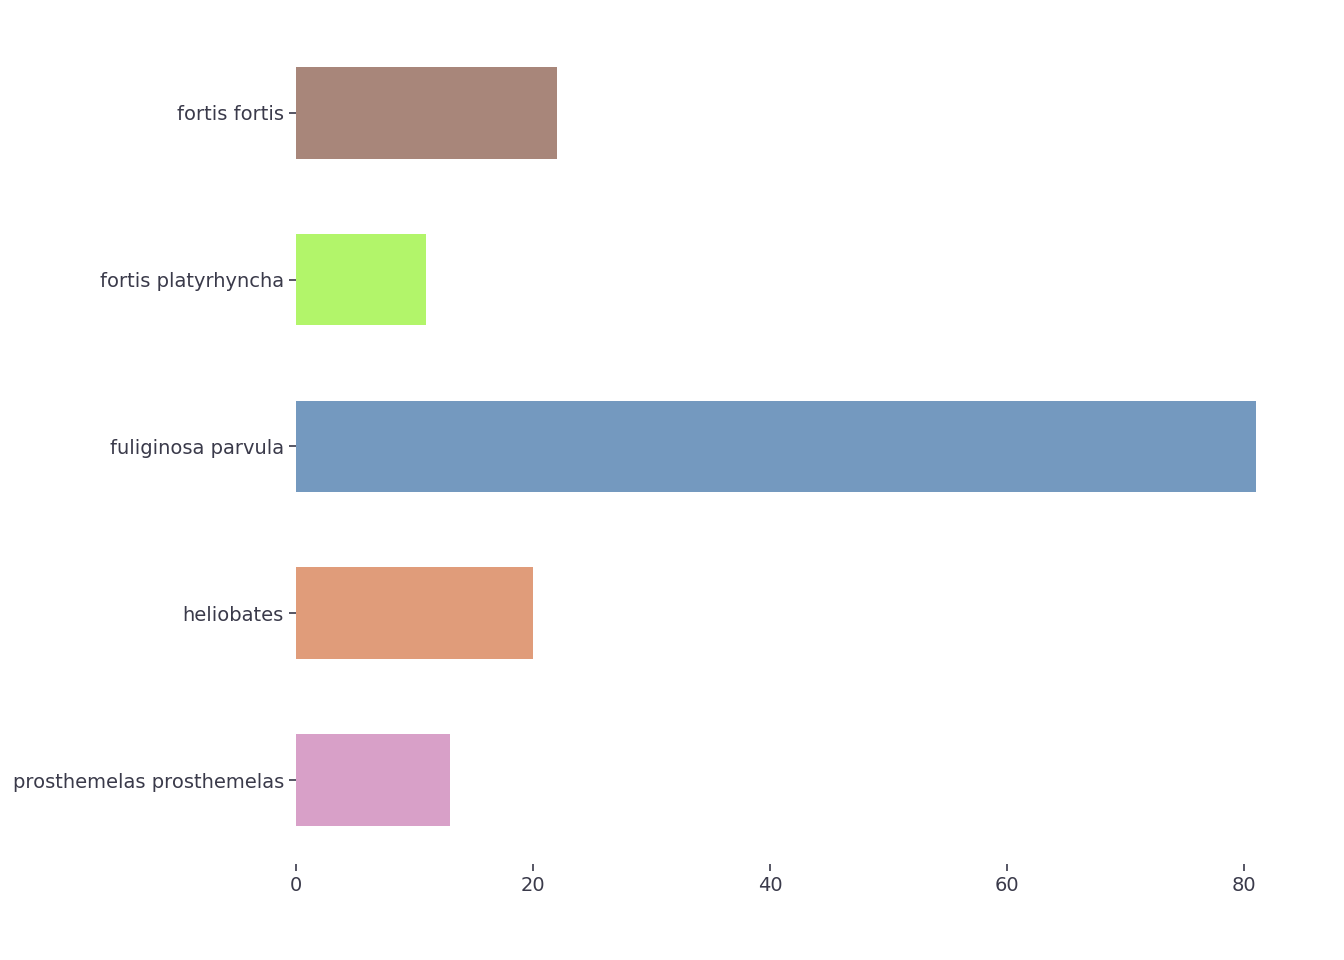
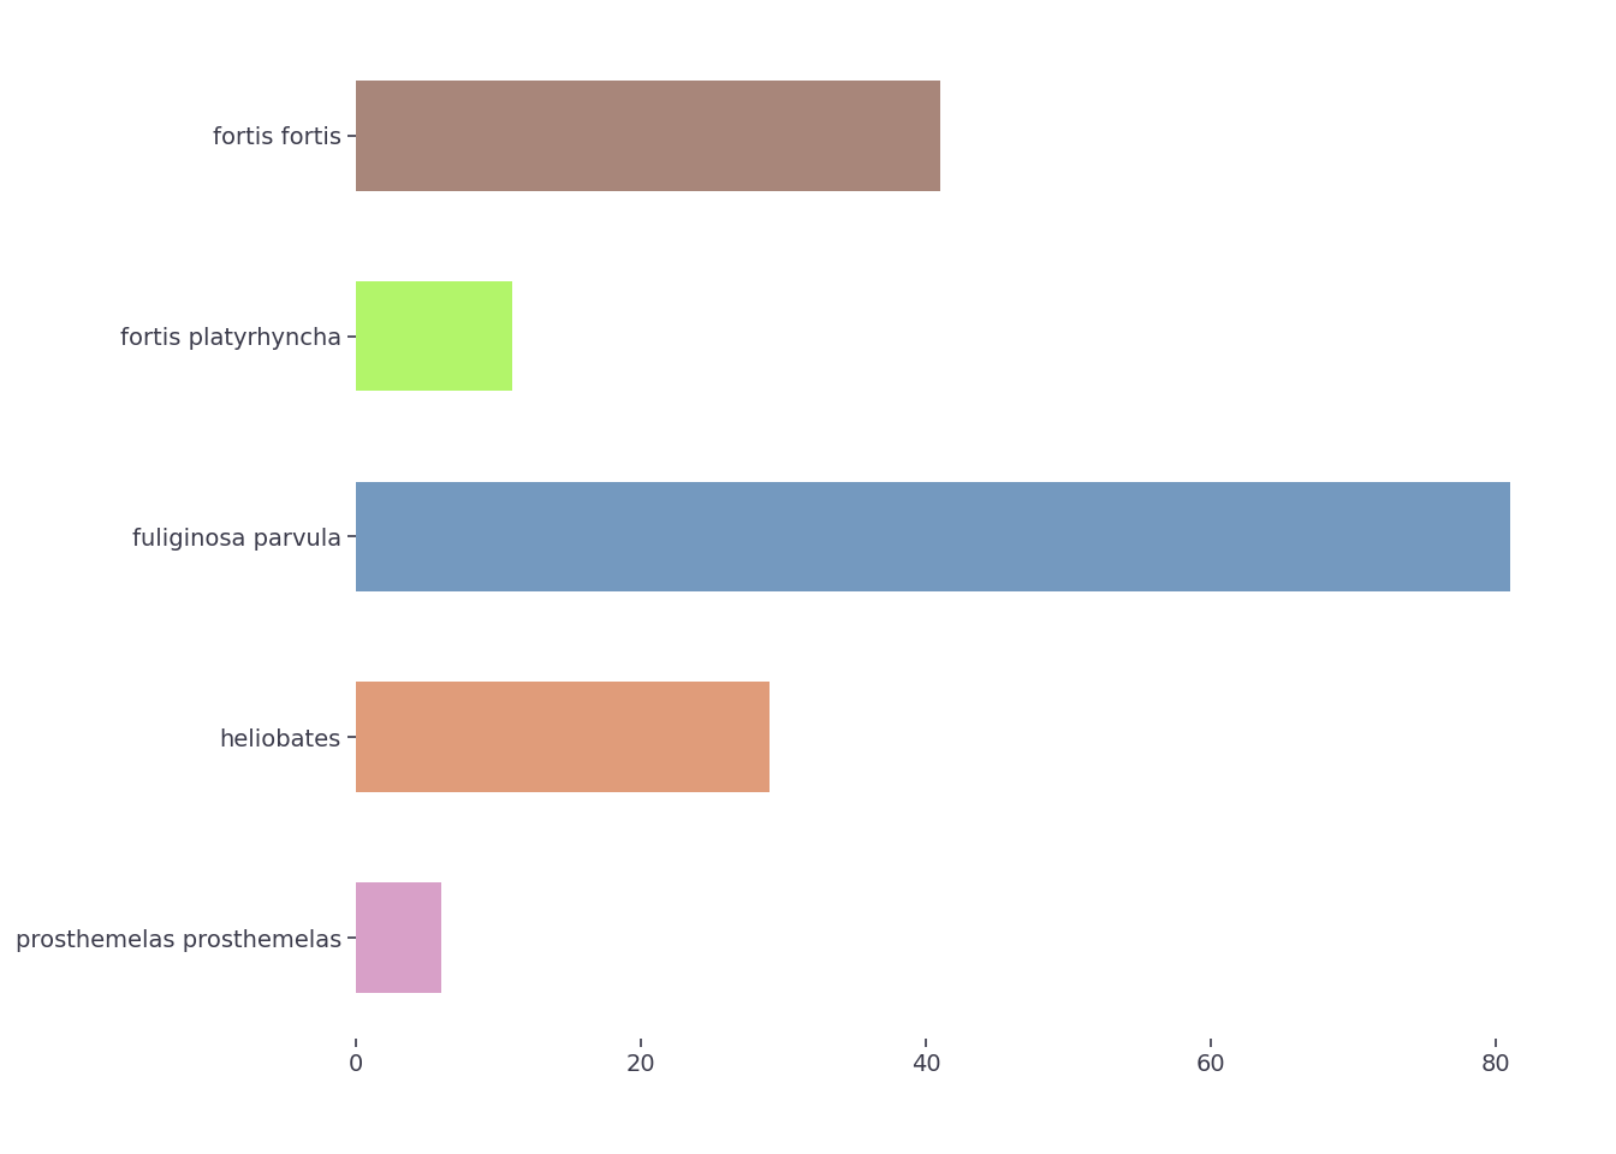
fortis fortis: 22 -> 41
heliobates: 20 -> 29
prosthemelas prosthemelas: 13 -> 6
